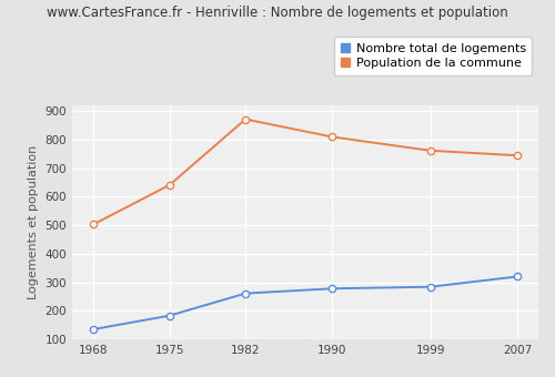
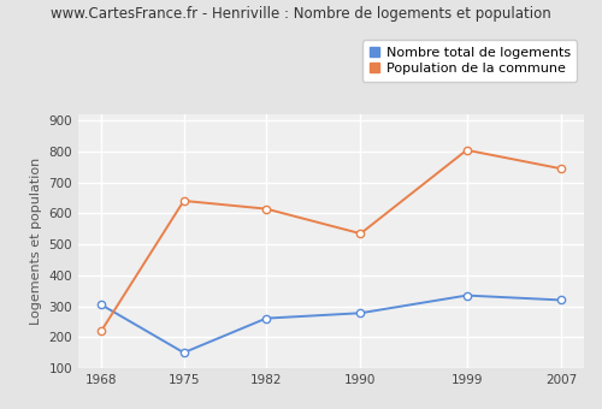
Nombre total de logements/1968: 135 -> 305
Population de la commune/1968: 503 -> 220
Nombre total de logements/1975: 183 -> 150
Population de la commune/1982: 872 -> 615
Population de la commune/1990: 810 -> 535
Nombre total de logements/1999: 284 -> 335
Population de la commune/1999: 762 -> 805
